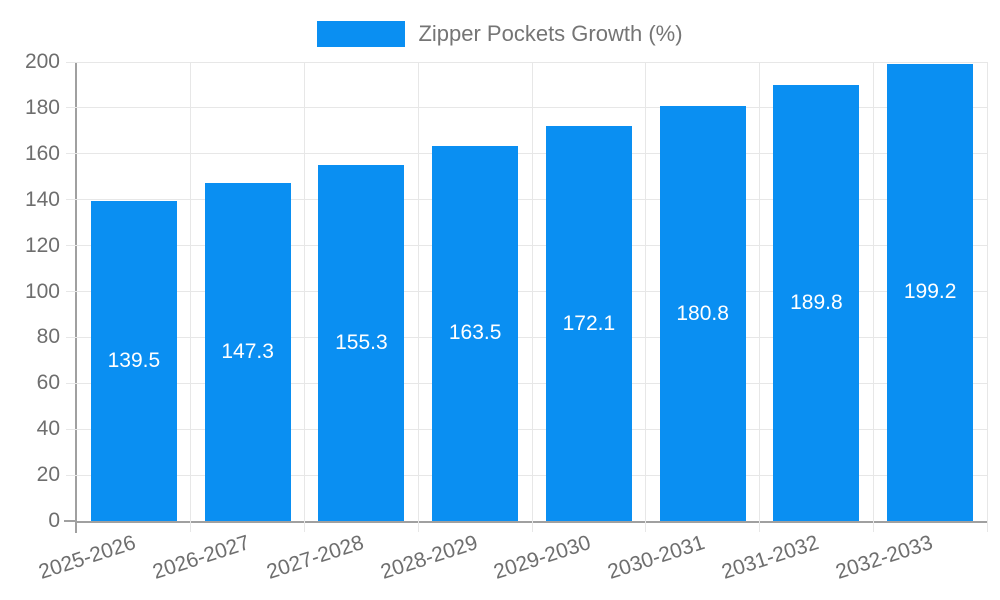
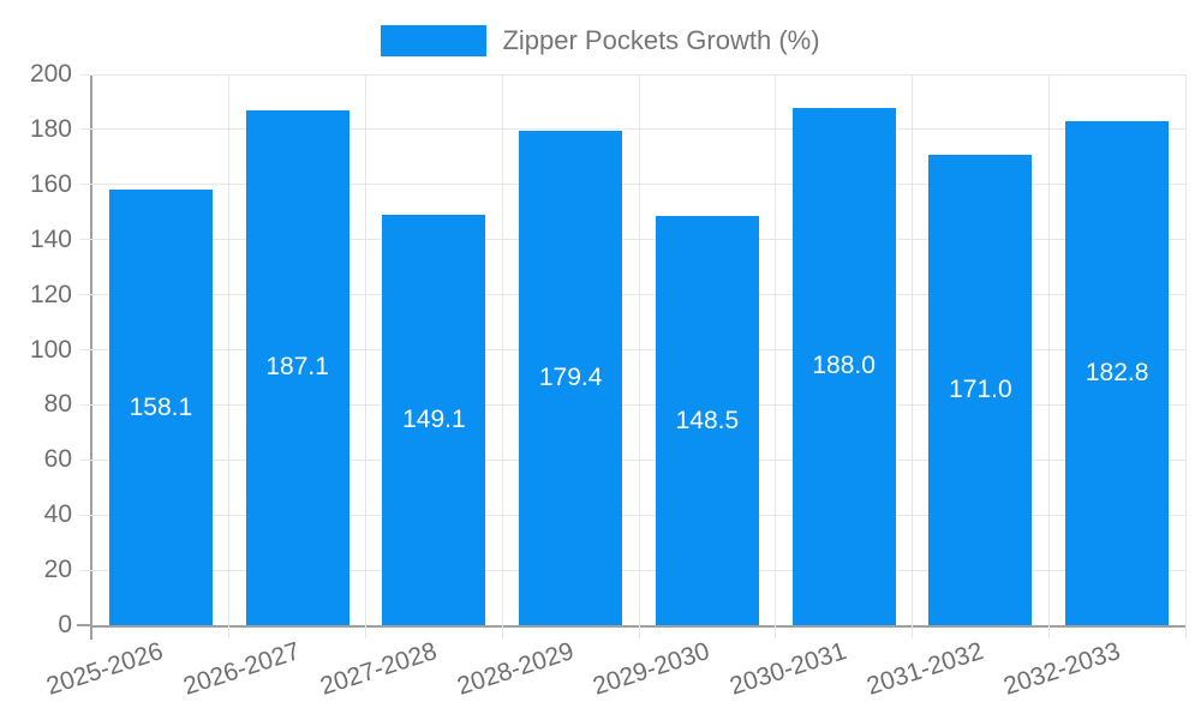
2025-2026: 139.5 -> 158.1
2026-2027: 147.3 -> 187.1
2027-2028: 155.3 -> 149.1
2028-2029: 163.5 -> 179.4
2029-2030: 172.1 -> 148.5
2030-2031: 180.8 -> 188.0
2031-2032: 189.8 -> 171.0
2032-2033: 199.2 -> 182.8
